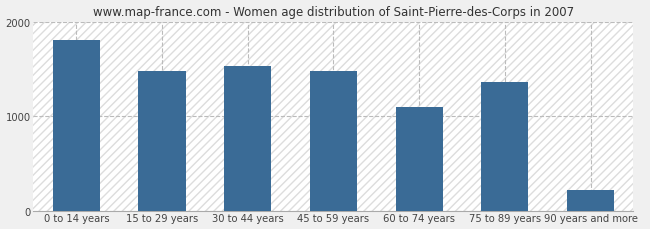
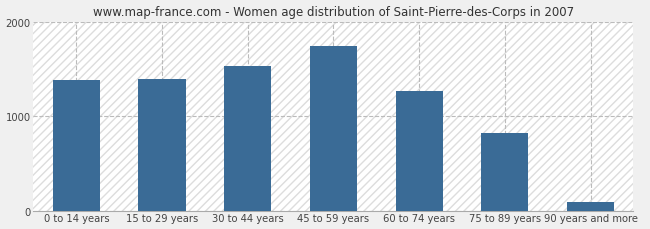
0 to 14 years: 1800 -> 1380
15 to 29 years: 1480 -> 1390
45 to 59 years: 1480 -> 1740
60 to 74 years: 1100 -> 1270
75 to 89 years: 1360 -> 820
90 years and more: 220 -> 90
